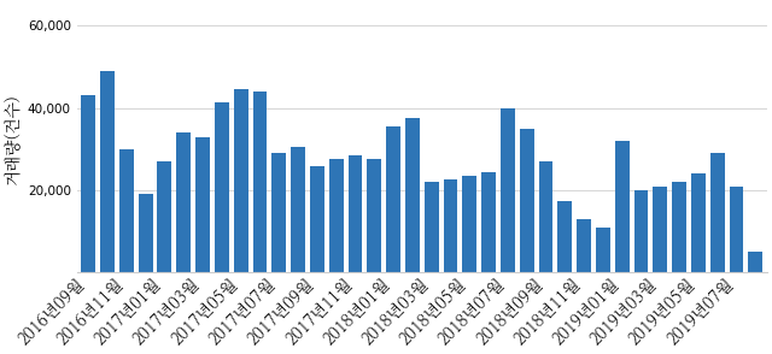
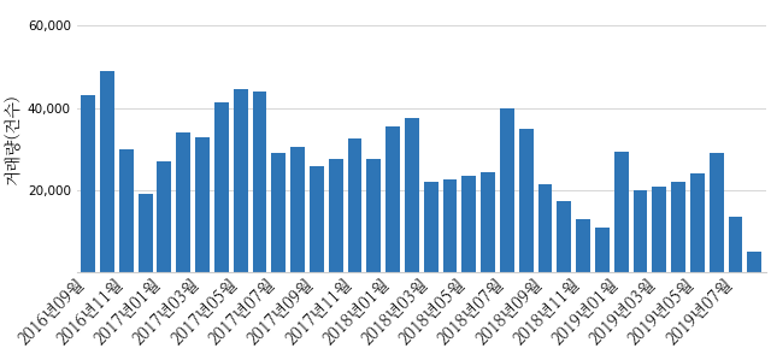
2017년11월: 28,500 -> 32,500
2018년09월: 27,000 -> 21,500
2019년01월: 32,000 -> 29,500
2019년07월: 21,000 -> 13,500
